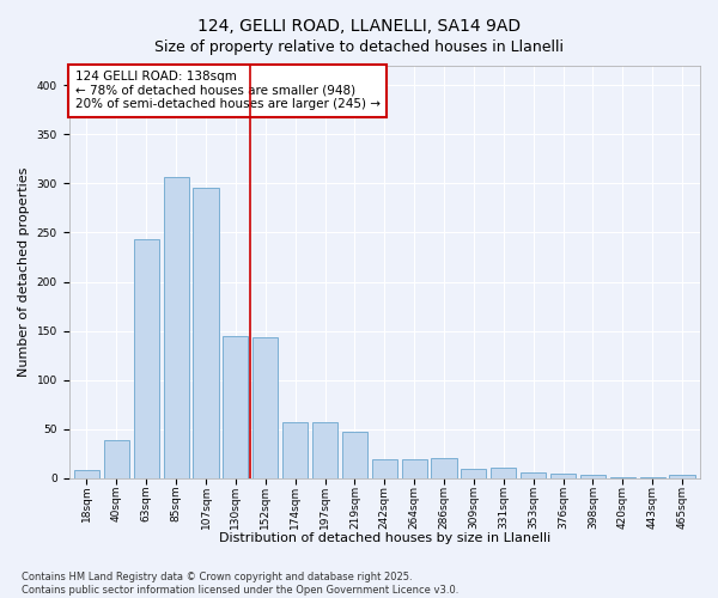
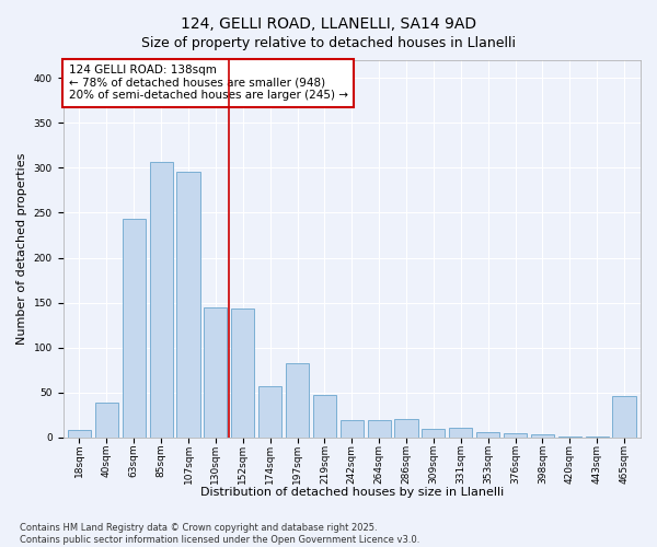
197sqm: 57 -> 82
465sqm: 3 -> 46
